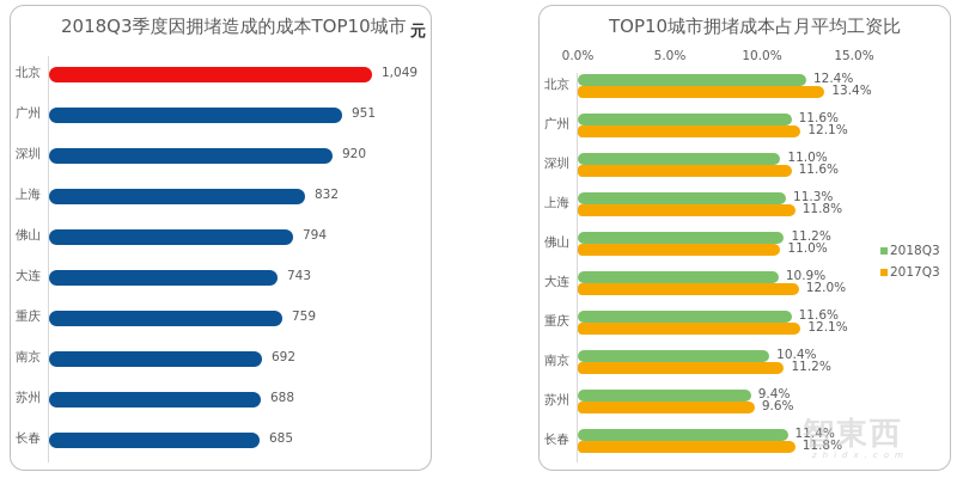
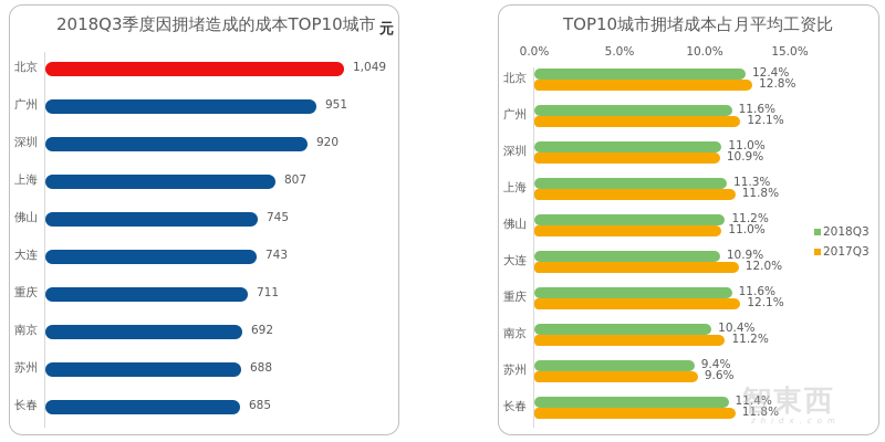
2018Q3季度因拥堵造成的成本TOP10城市/上海: 832 -> 807
2018Q3季度因拥堵造成的成本TOP10城市/佛山: 794 -> 745
2018Q3季度因拥堵造成的成本TOP10城市/重庆: 759 -> 711
TOP10城市拥堵成本占月平均工资比/2017Q3/北京: 13.4% -> 12.8%
TOP10城市拥堵成本占月平均工资比/2017Q3/深圳: 11.6% -> 10.9%
